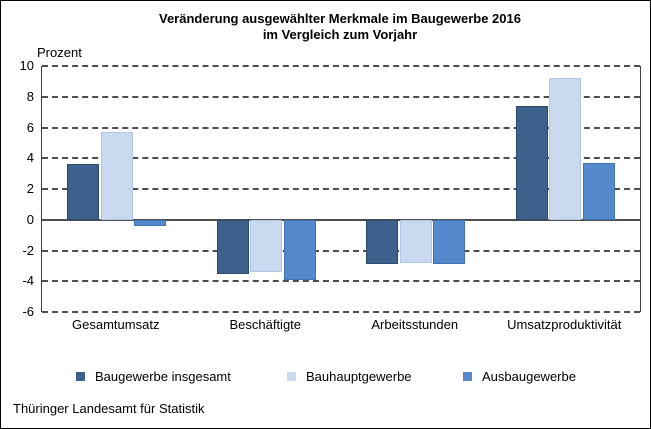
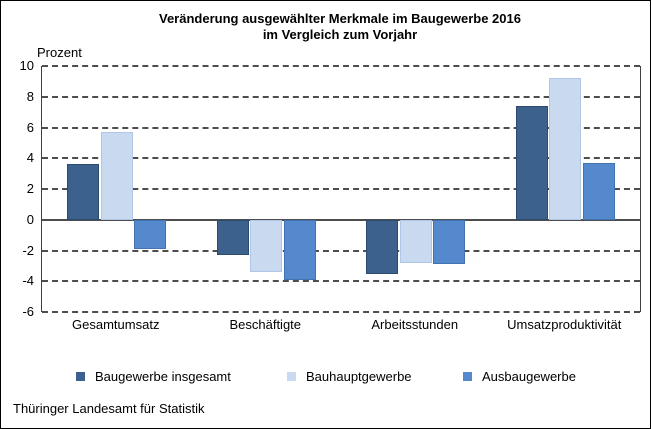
Ausbaugewerbe/Gesamtumsatz: -0.4 -> -1.9
Baugewerbe insgesamt/Beschäftigte: -3.5 -> -2.3
Baugewerbe insgesamt/Arbeitsstunden: -2.9 -> -3.5
